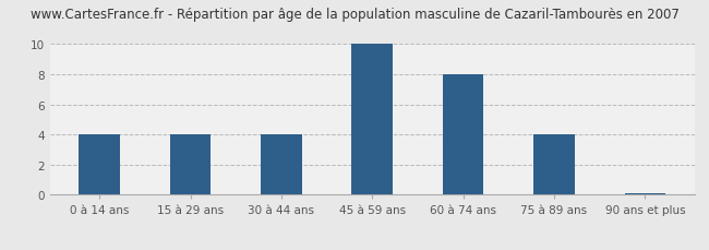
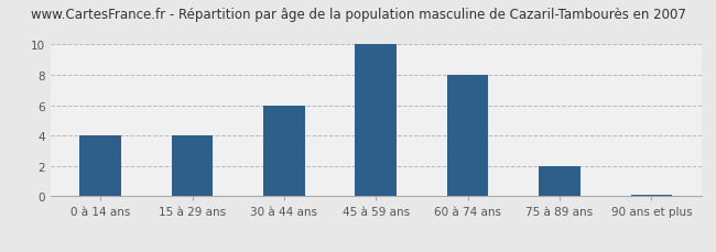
30 à 44 ans: 4.0 -> 6.0
75 à 89 ans: 4.0 -> 2.0
